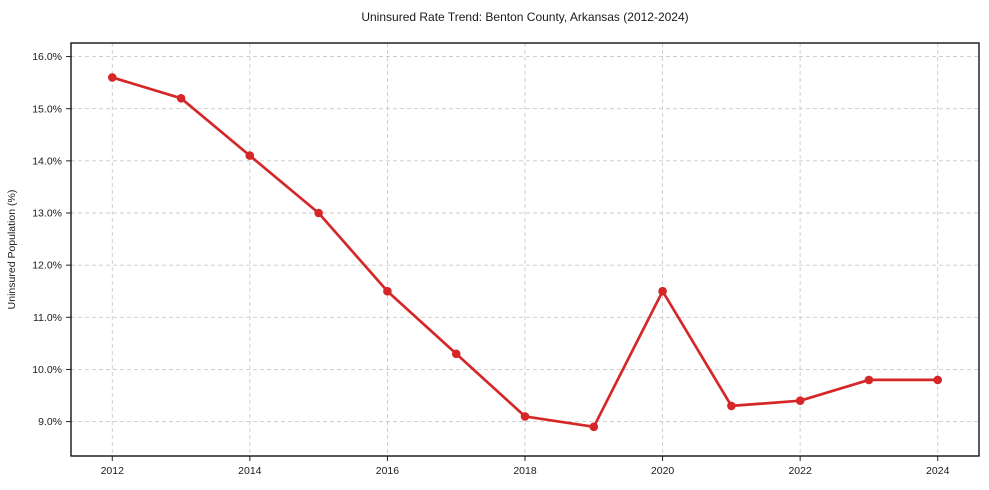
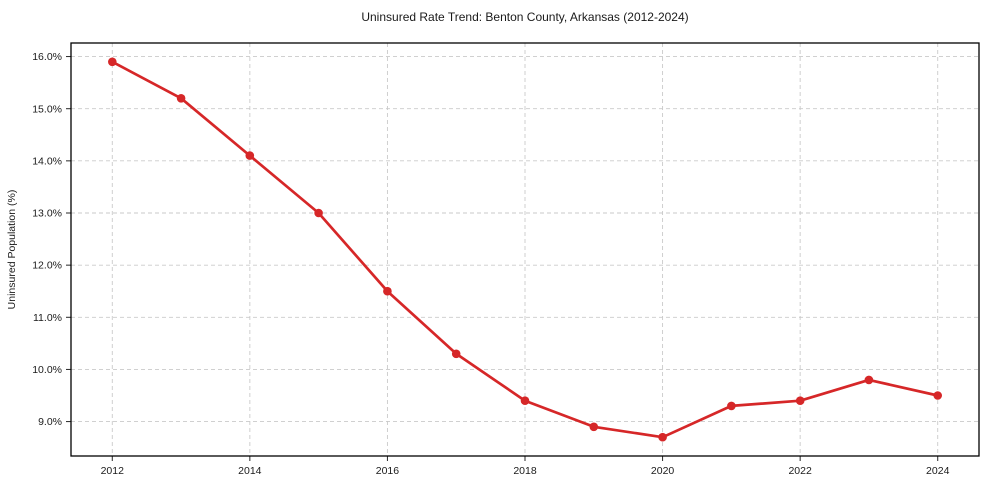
2012: 15.6% -> 15.9%
2018: 9.1% -> 9.4%
2020: 11.5% -> 8.7%
2024: 9.8% -> 9.5%
